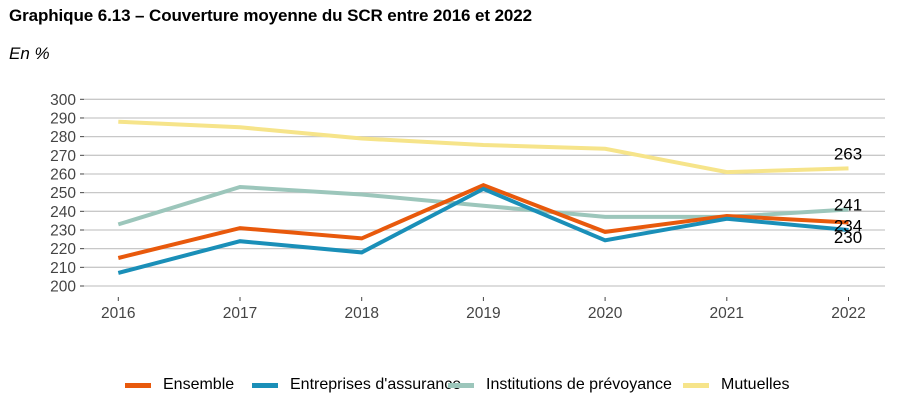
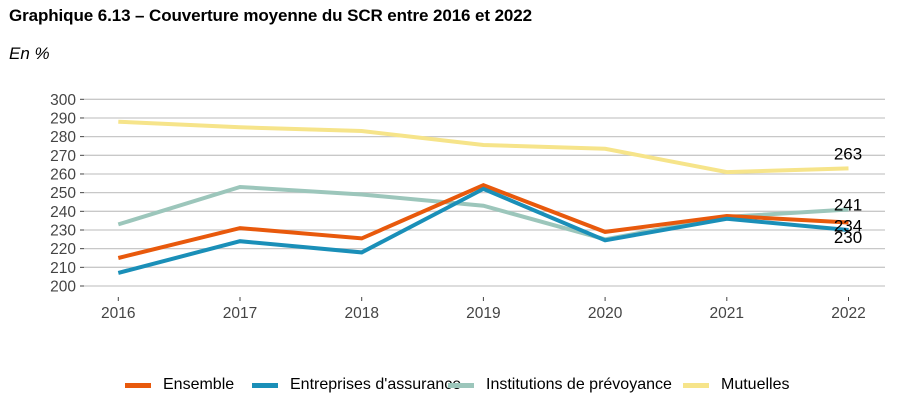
Mutuelles/2018: 279 -> 283
Institutions de prévoyance/2020: 237 -> 225
